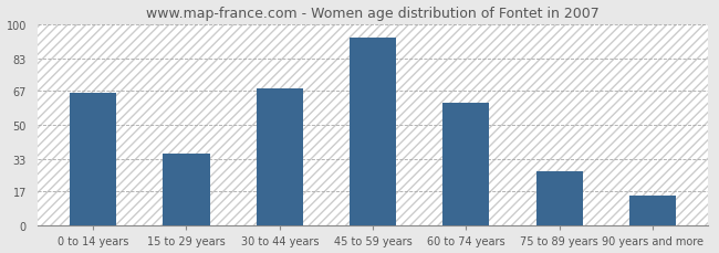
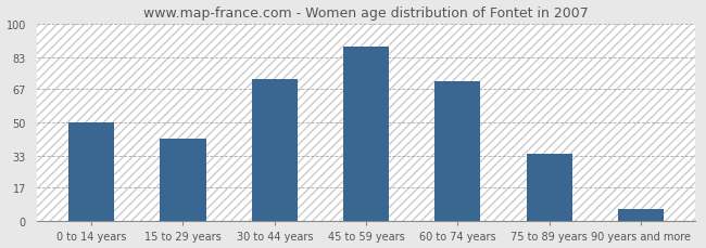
0 to 14 years: 66 -> 50
15 to 29 years: 36 -> 42
30 to 44 years: 68 -> 72
45 to 59 years: 93 -> 88
60 to 74 years: 61 -> 71
75 to 89 years: 27 -> 34
90 years and more: 15 -> 6
